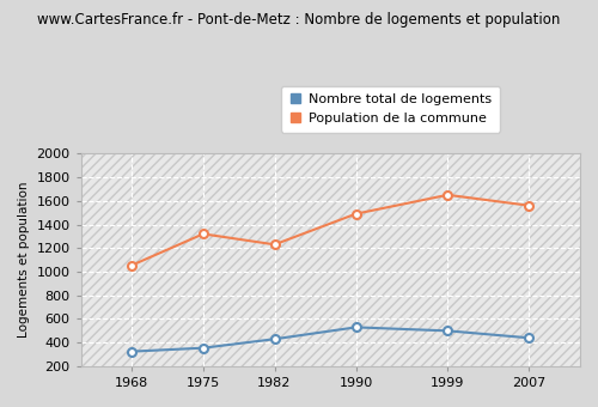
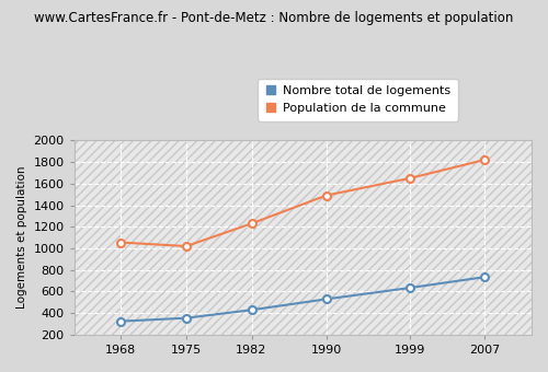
Population de la commune/1975: 1320 -> 1020
Nombre total de logements/1999: 500 -> 640
Nombre total de logements/2007: 440 -> 740
Population de la commune/2007: 1560 -> 1820
